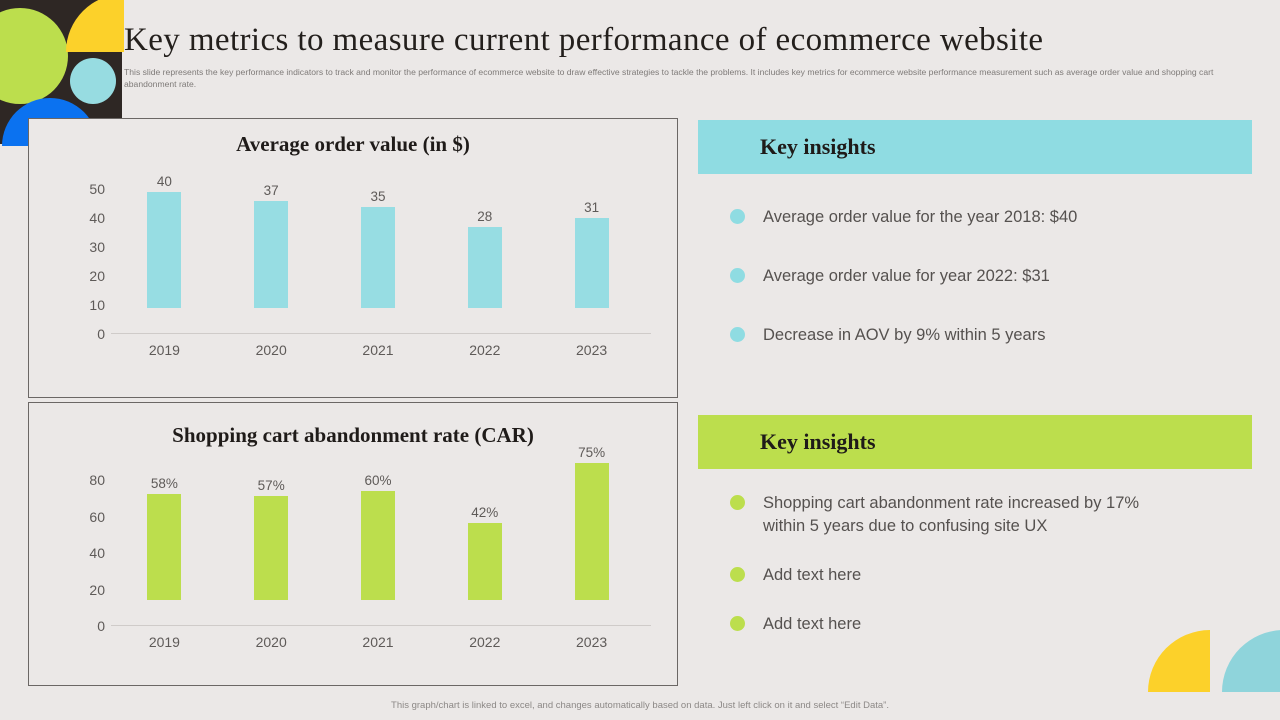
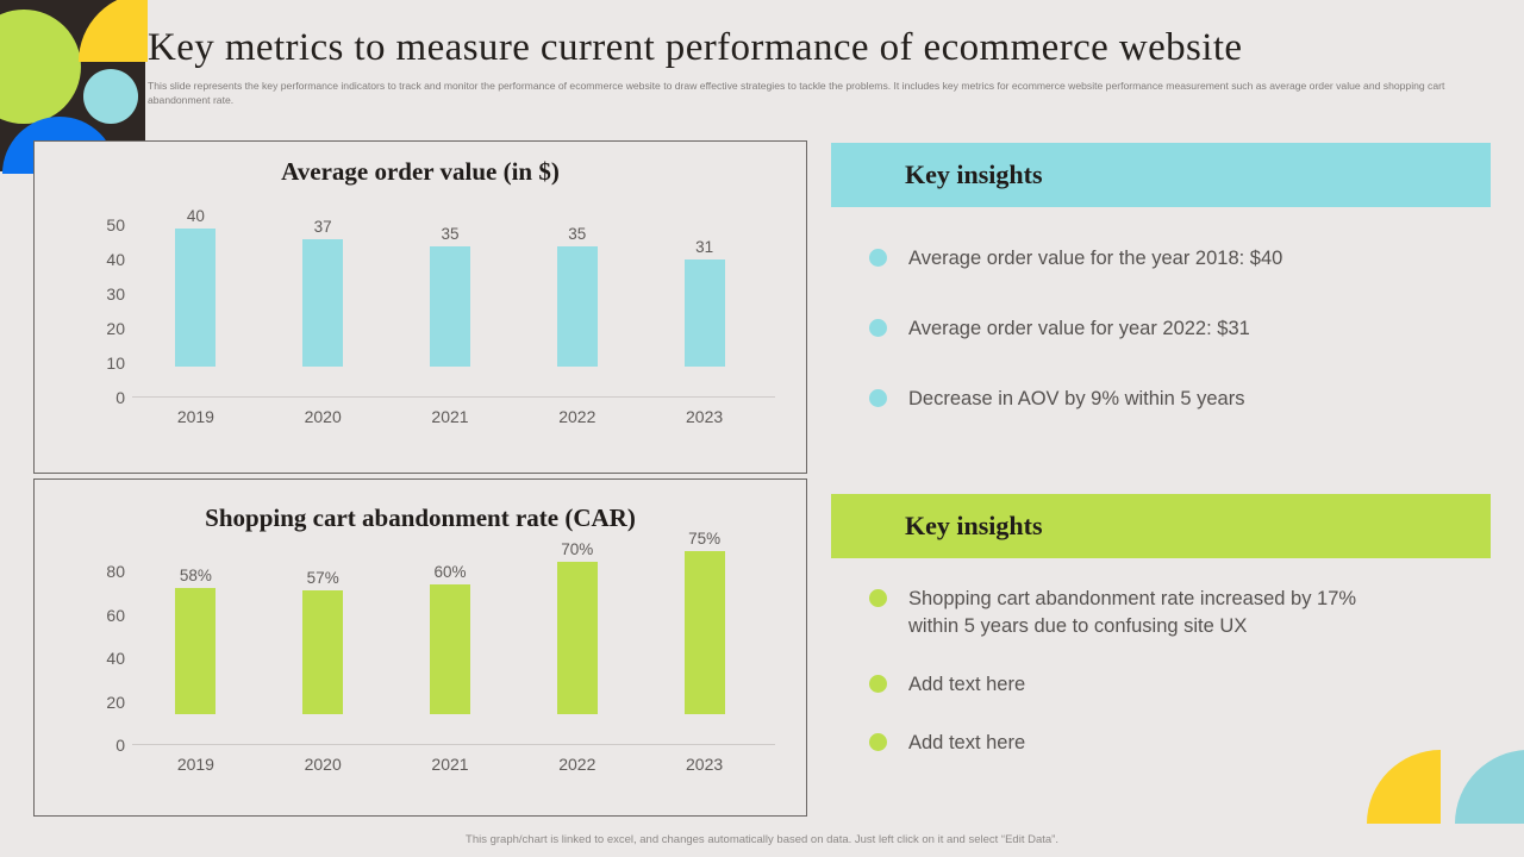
Average order value (in $)/2022: 28 -> 35
Shopping cart abandonment rate (CAR)/2022: 42% -> 70%
